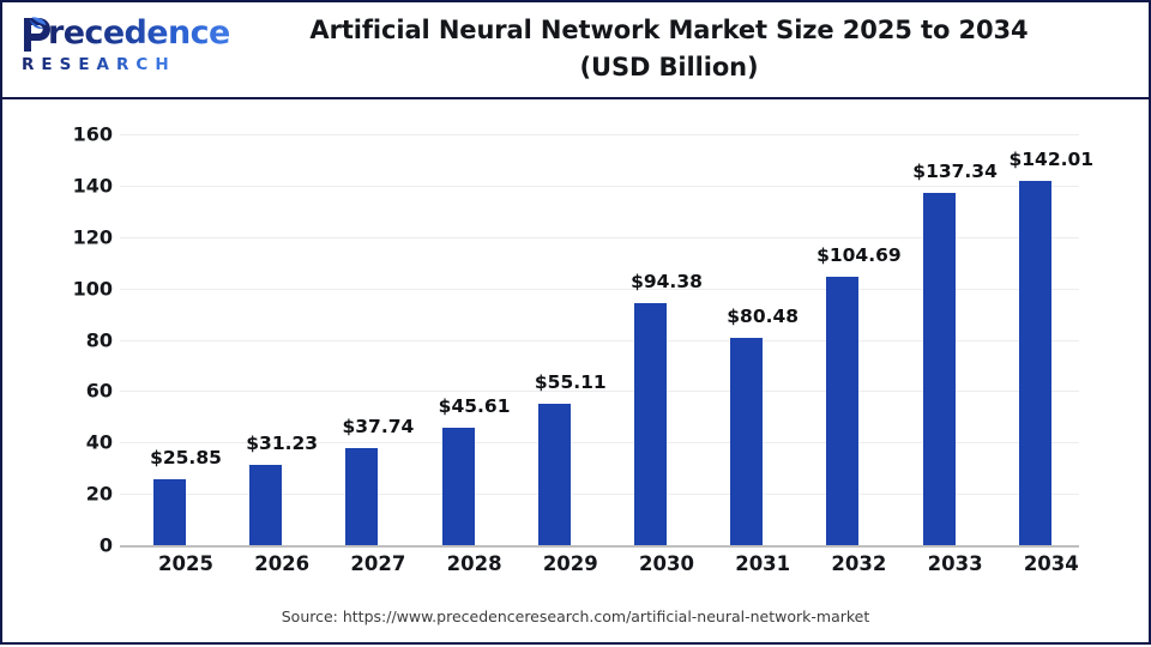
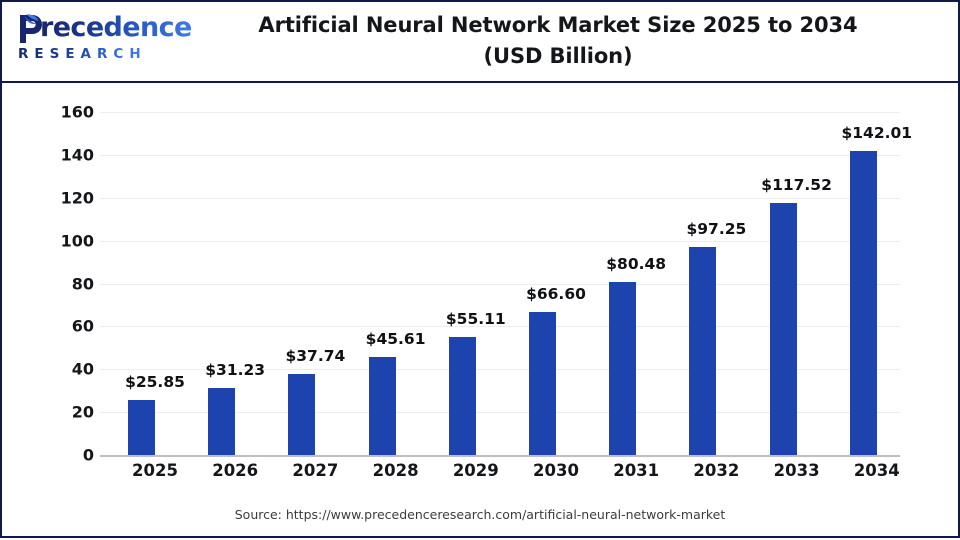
2030: $94.38 -> $66.60
2032: $104.69 -> $97.25
2033: $137.34 -> $117.52
